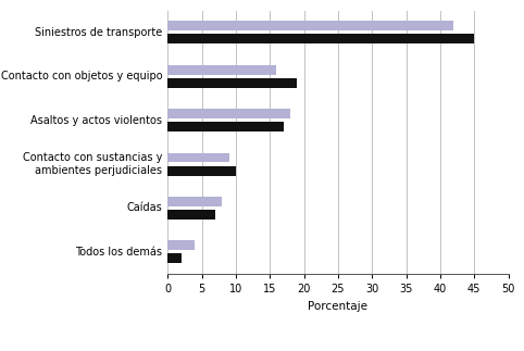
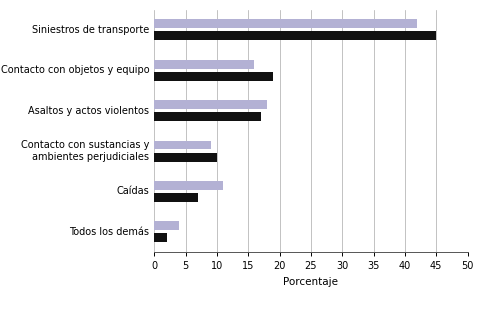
Todos los demás/Caídas: 8 -> 11
